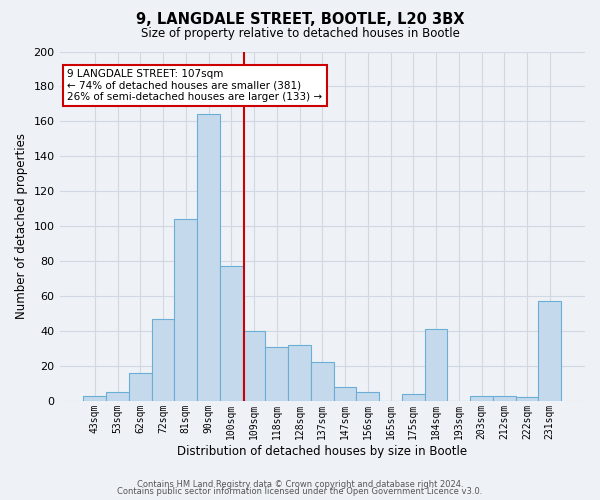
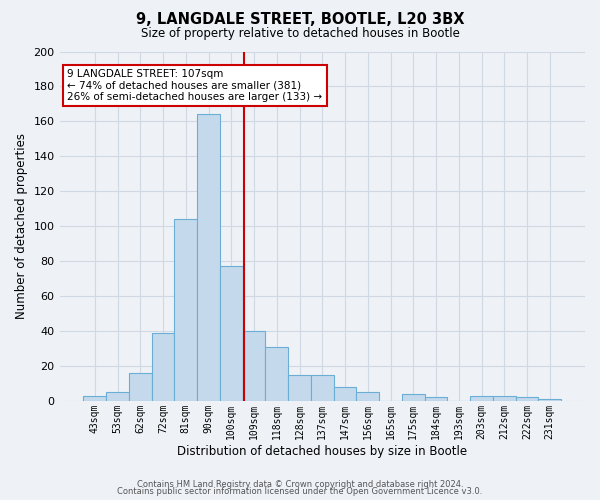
72sqm: 47 -> 39
128sqm: 32 -> 15
137sqm: 22 -> 15
184sqm: 41 -> 2
231sqm: 57 -> 1
